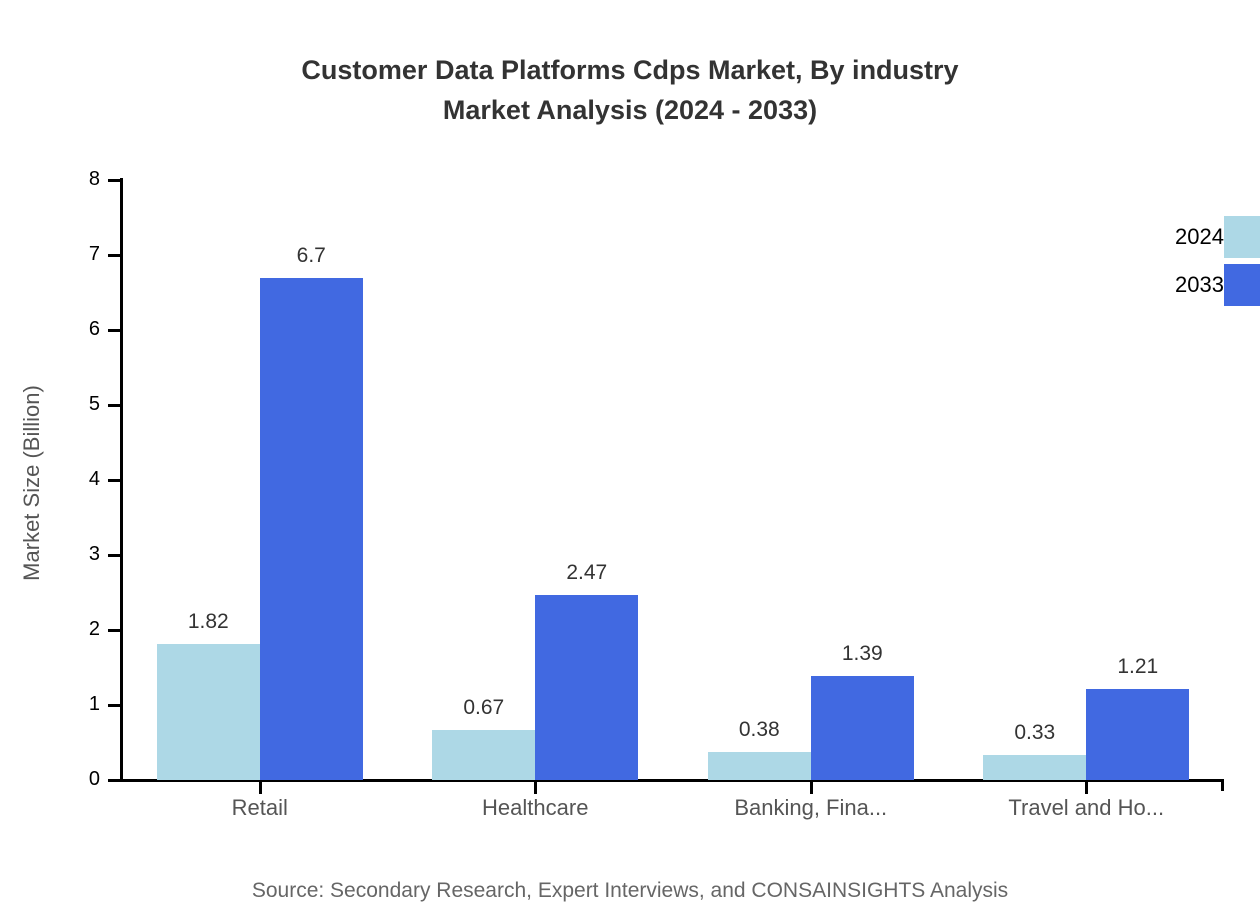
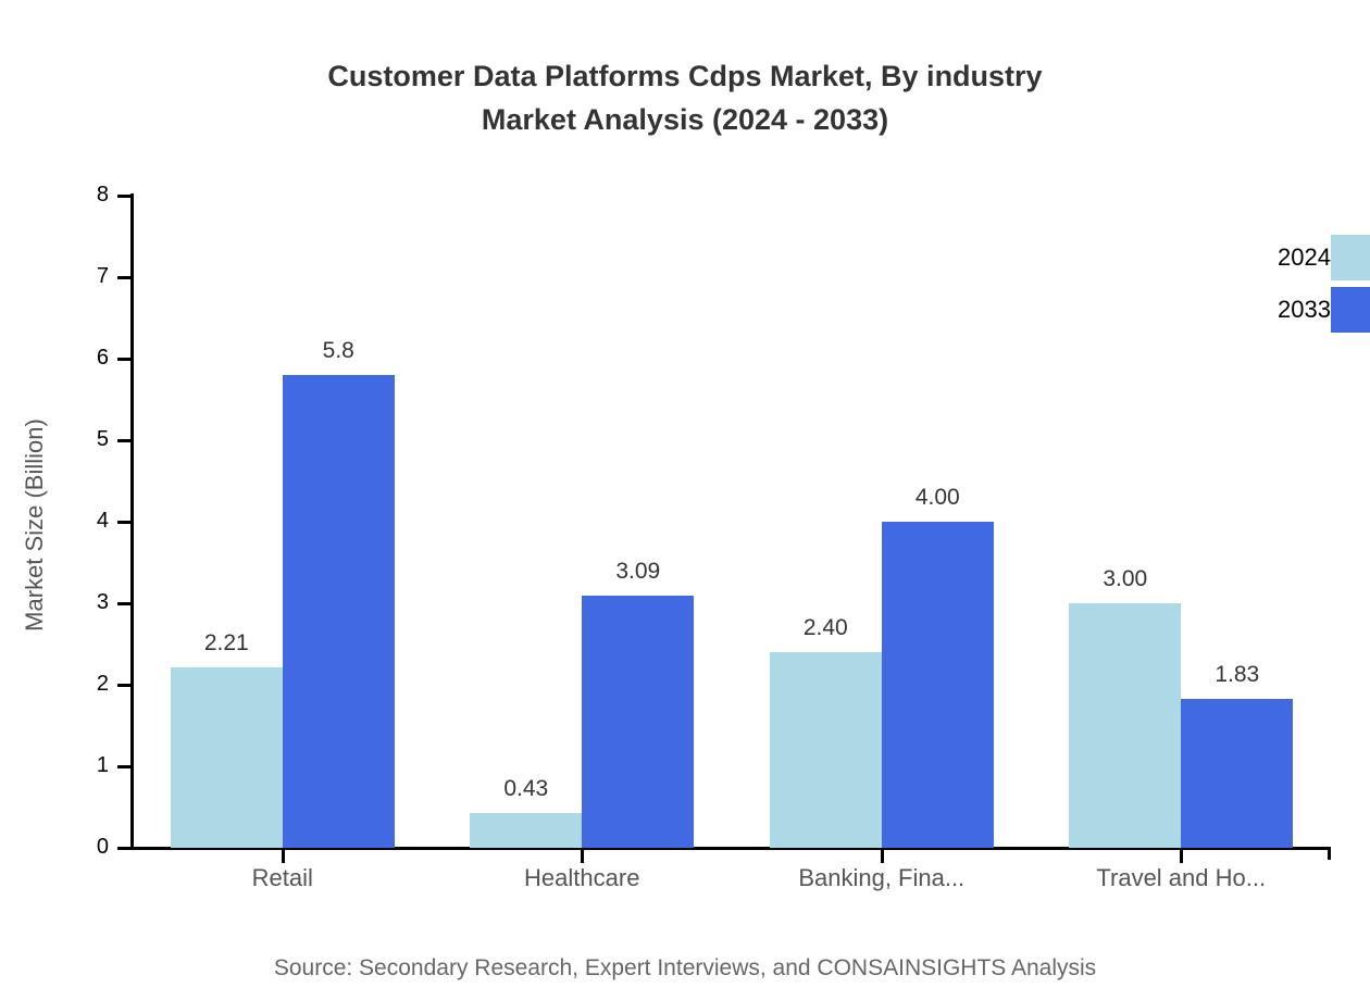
2024/Retail: 1.82 -> 2.21
2033/Retail: 6.7 -> 5.8
2024/Healthcare: 0.67 -> 0.43
2033/Healthcare: 2.47 -> 3.09
2024/Banking, Fina...: 0.38 -> 2.40
2033/Banking, Fina...: 1.39 -> 4.00
2024/Travel and Ho...: 0.33 -> 3.00
2033/Travel and Ho...: 1.21 -> 1.83
